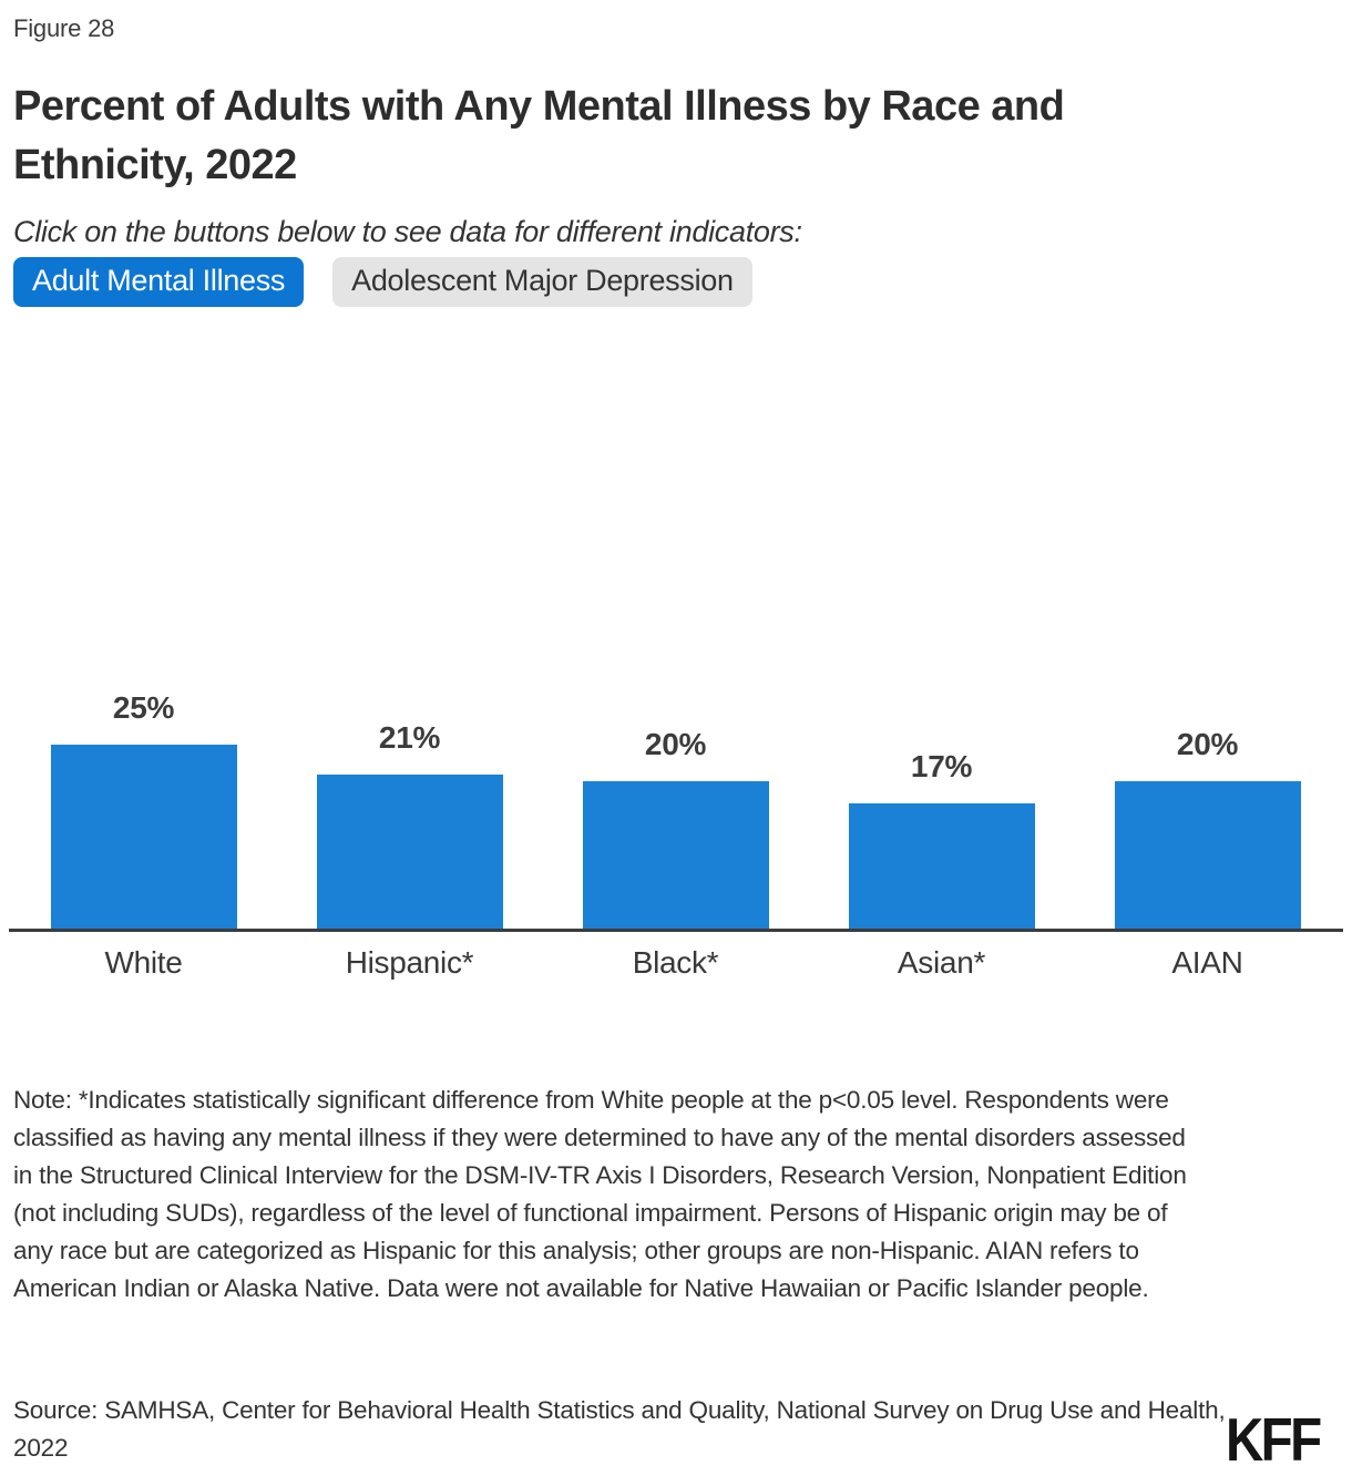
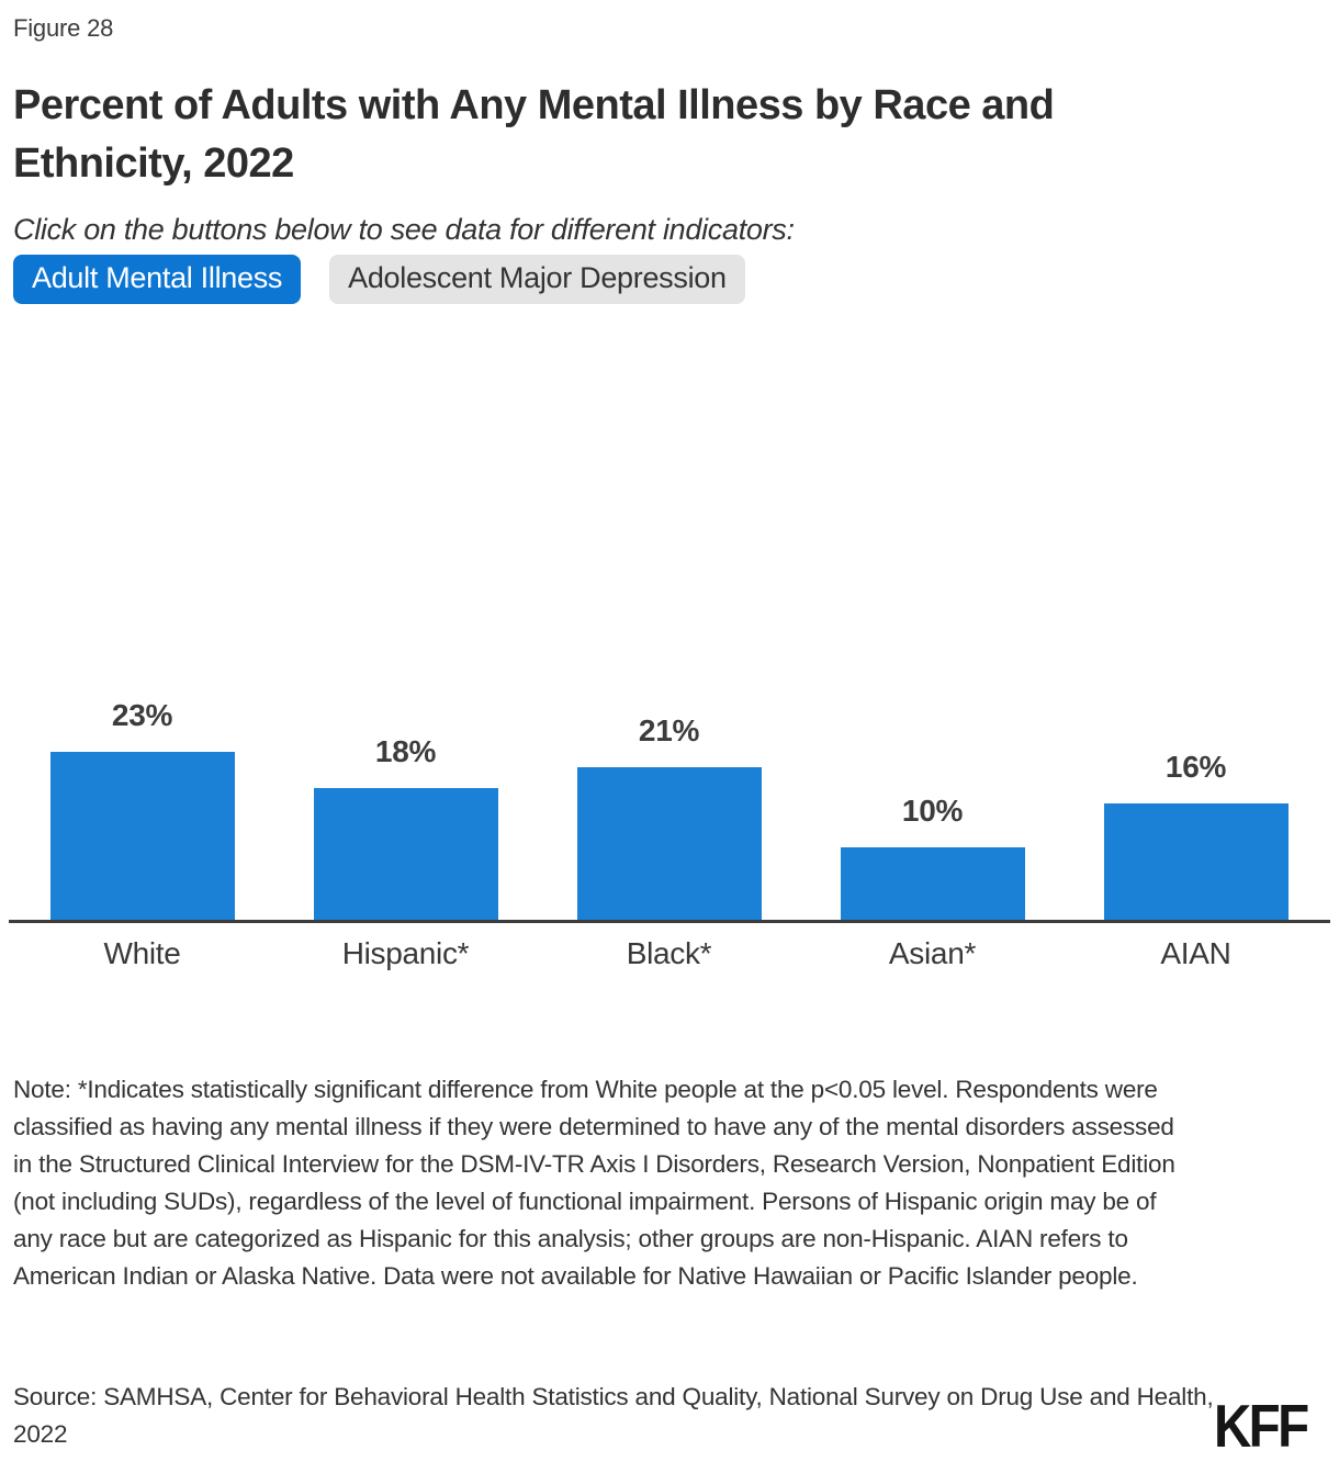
White: 25% -> 23%
Hispanic*: 21% -> 18%
Black*: 20% -> 21%
Asian*: 17% -> 10%
AIAN: 20% -> 16%
